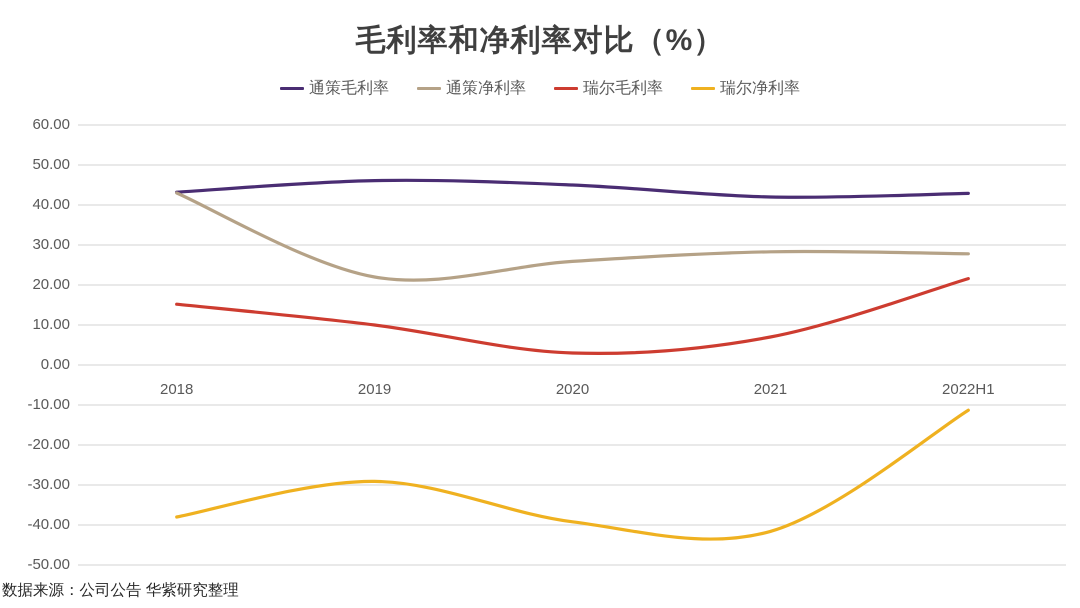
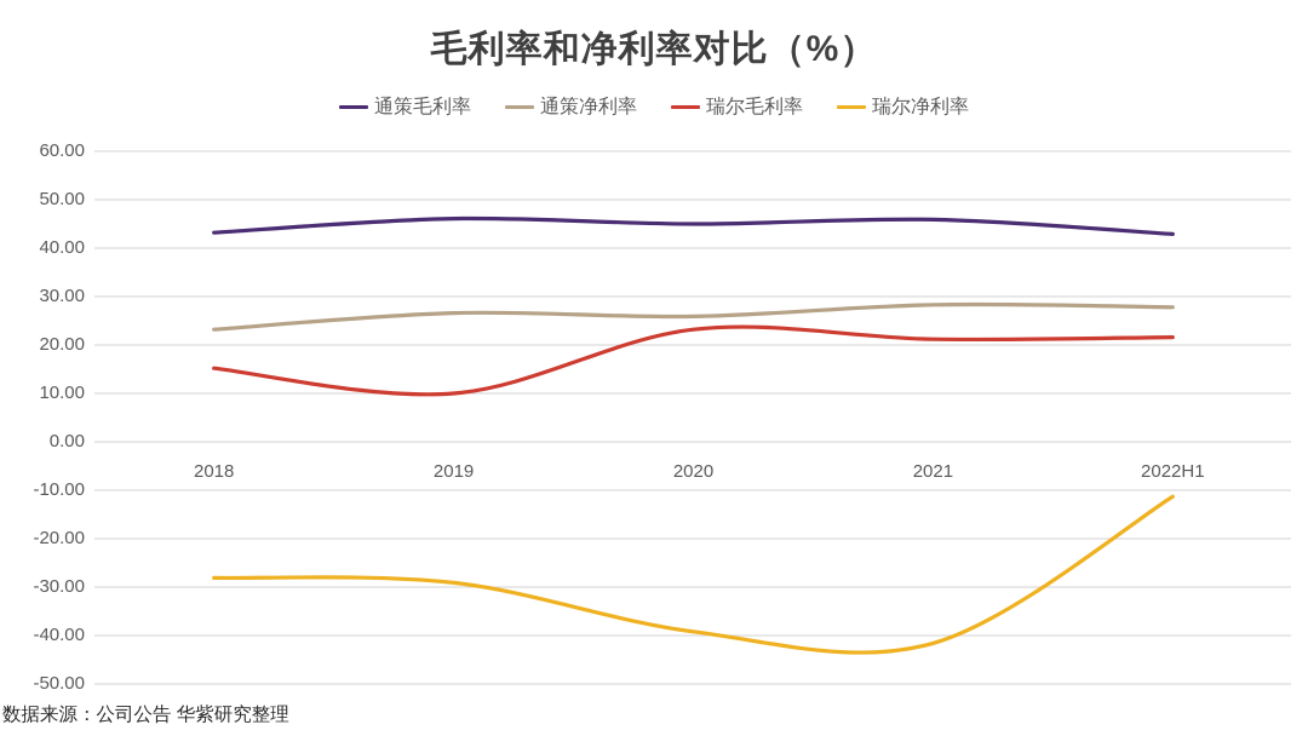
通策净利率/2018: 43 -> 23
瑞尔净利率/2018: -38 -> -28
通策净利率/2019: 22 -> 27
瑞尔毛利率/2020: 3 -> 23
通策毛利率/2021: 42 -> 46
瑞尔毛利率/2021: 7 -> 21
